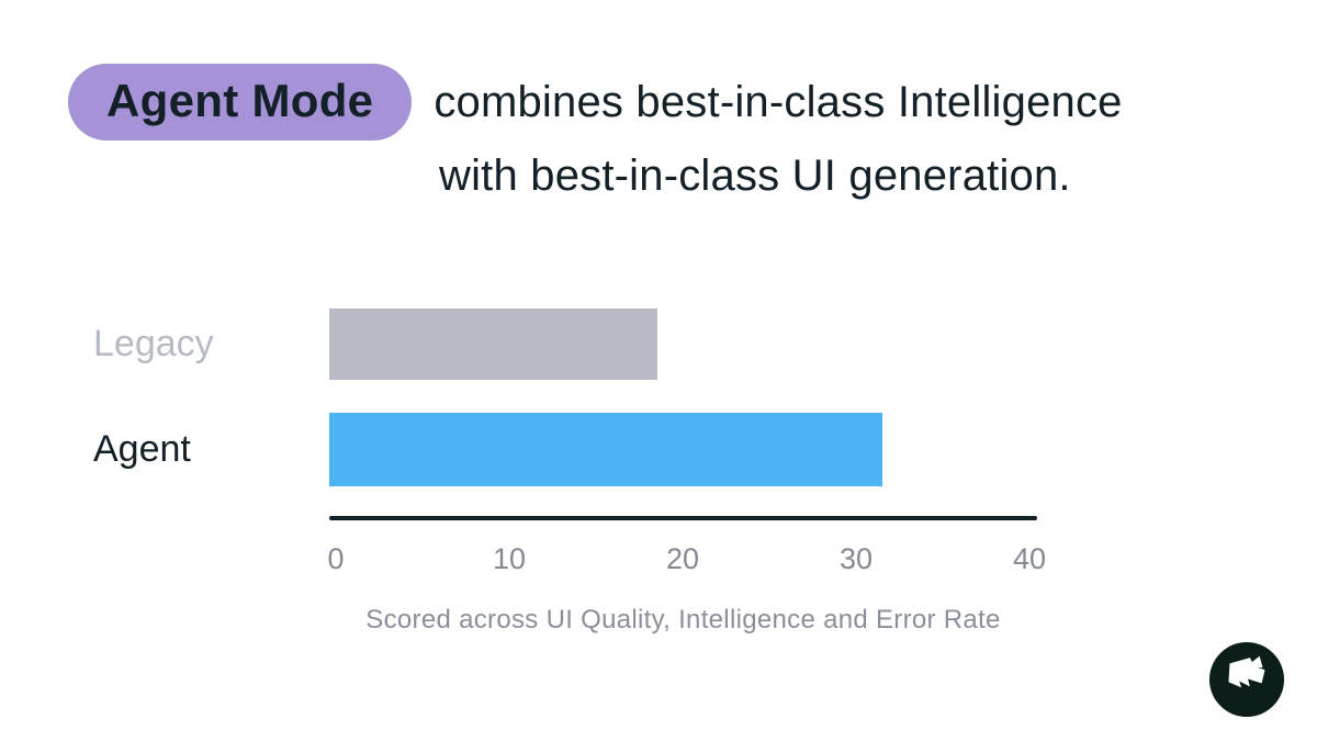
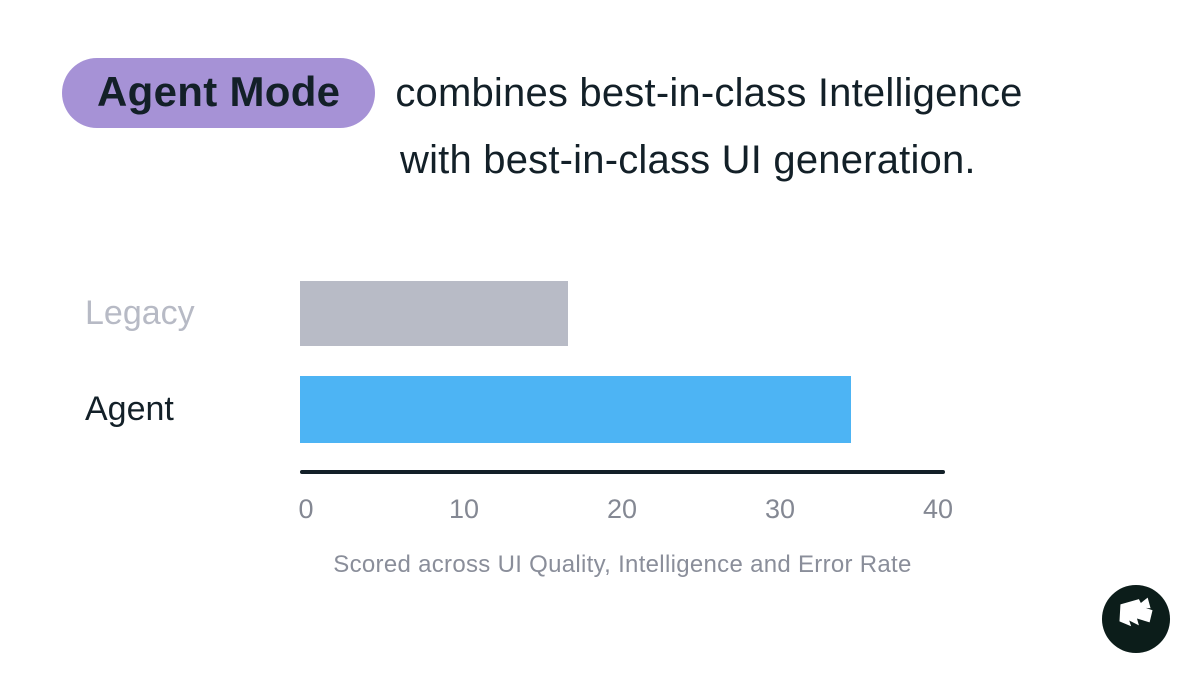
Legacy: 19 -> 17
Agent: 32 -> 35
